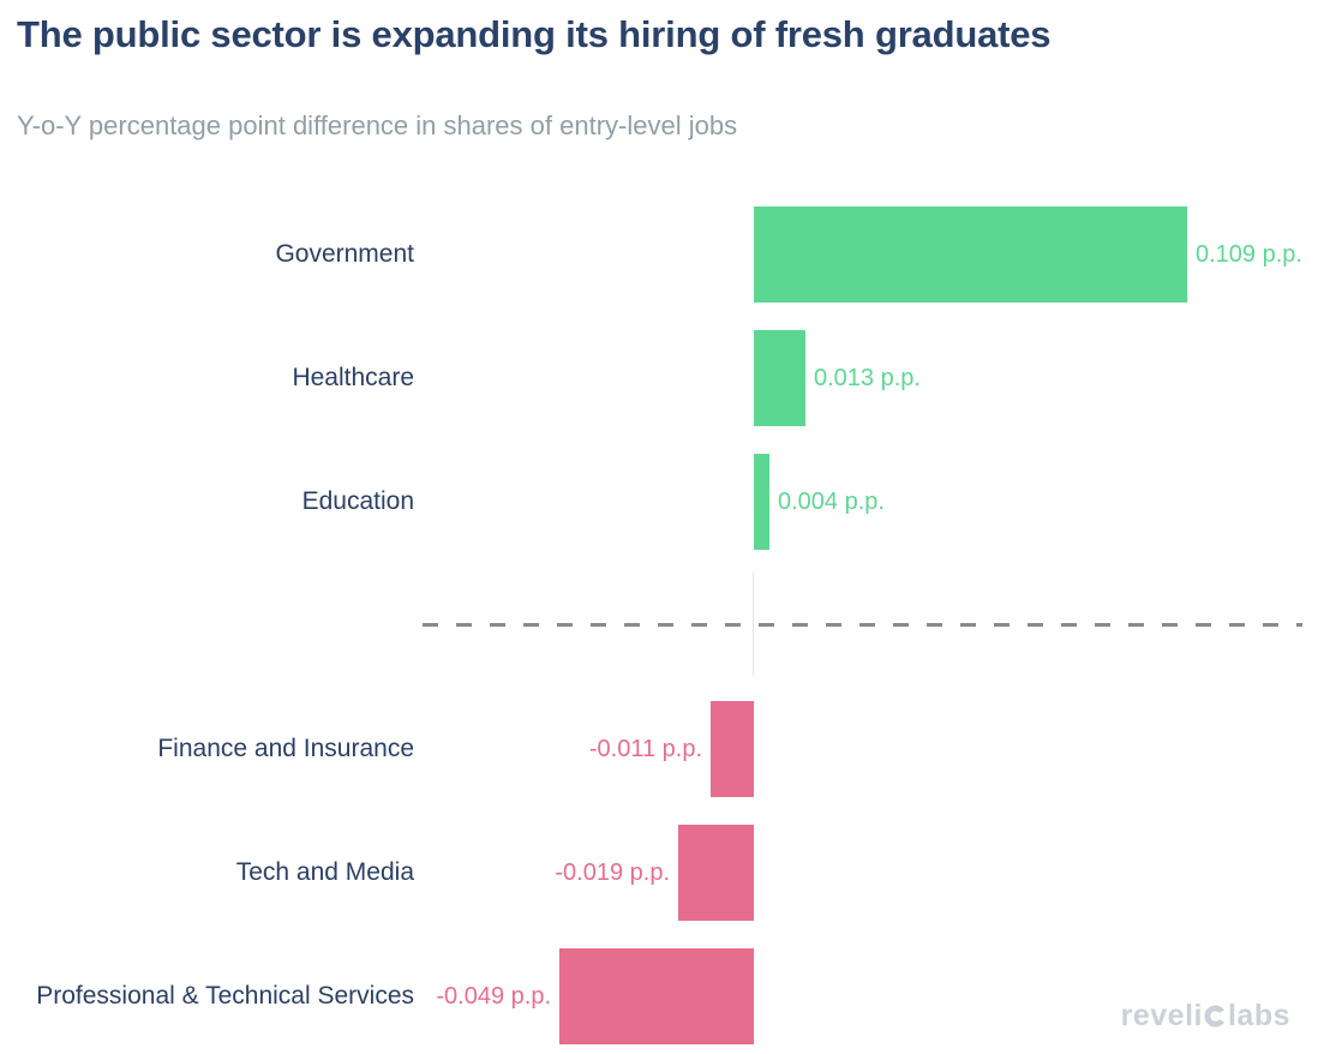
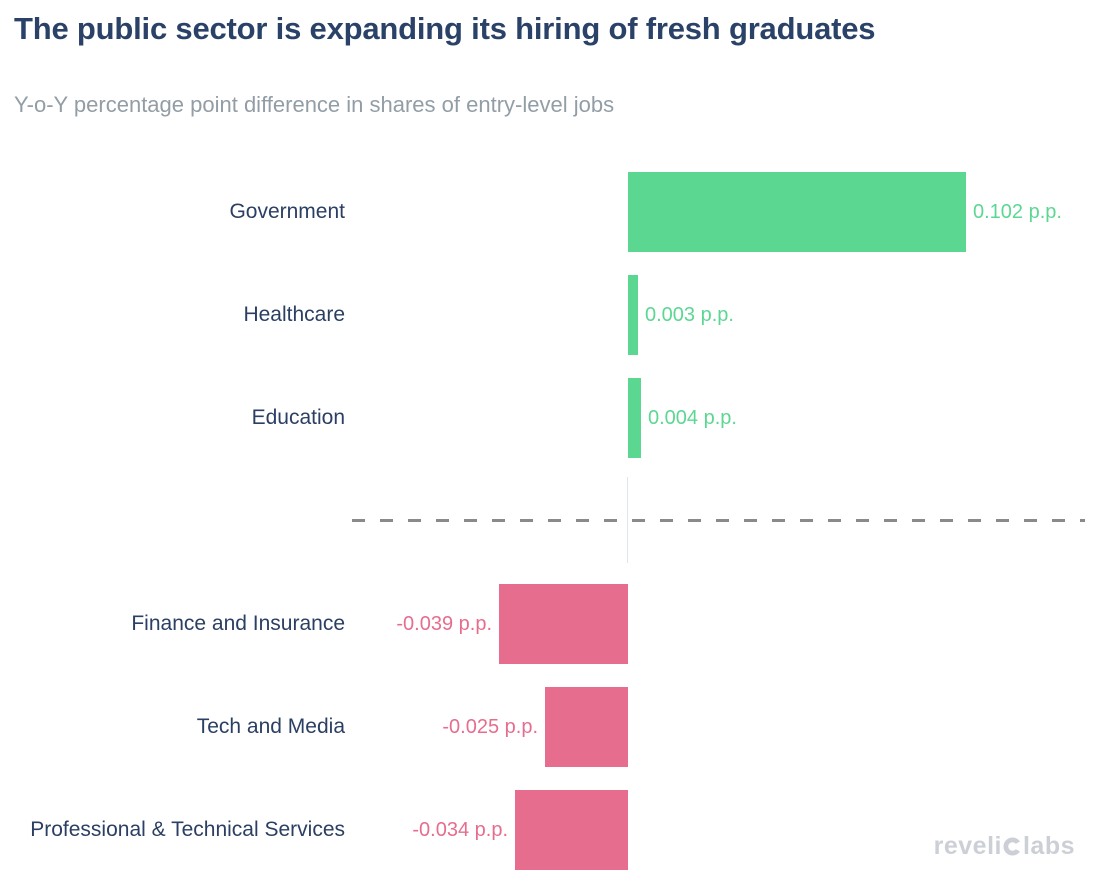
Government: 0.109 -> 0.102
Healthcare: 0.013 -> 0.003
Finance and Insurance: -0.011 -> -0.039
Tech and Media: -0.019 -> -0.025
Professional & Technical Services: -0.049 -> -0.034
